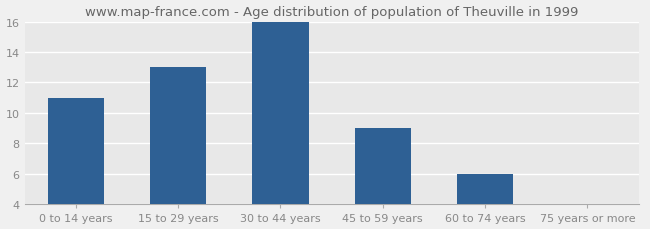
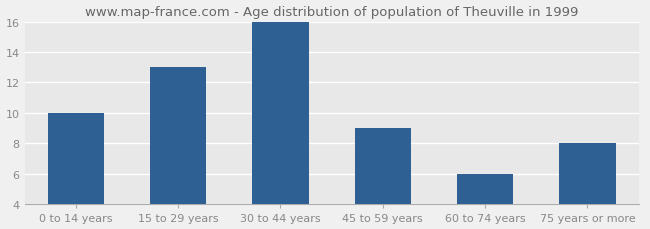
0 to 14 years: 11 -> 10
75 years or more: 4 -> 8
